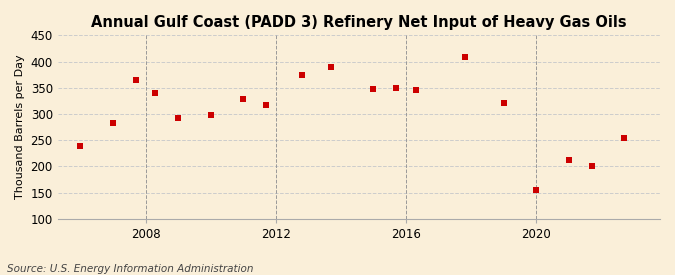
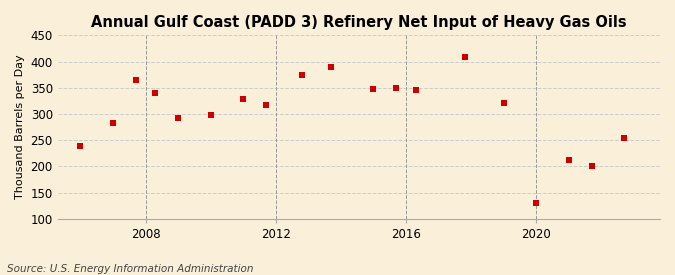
2020: 154 -> 130
